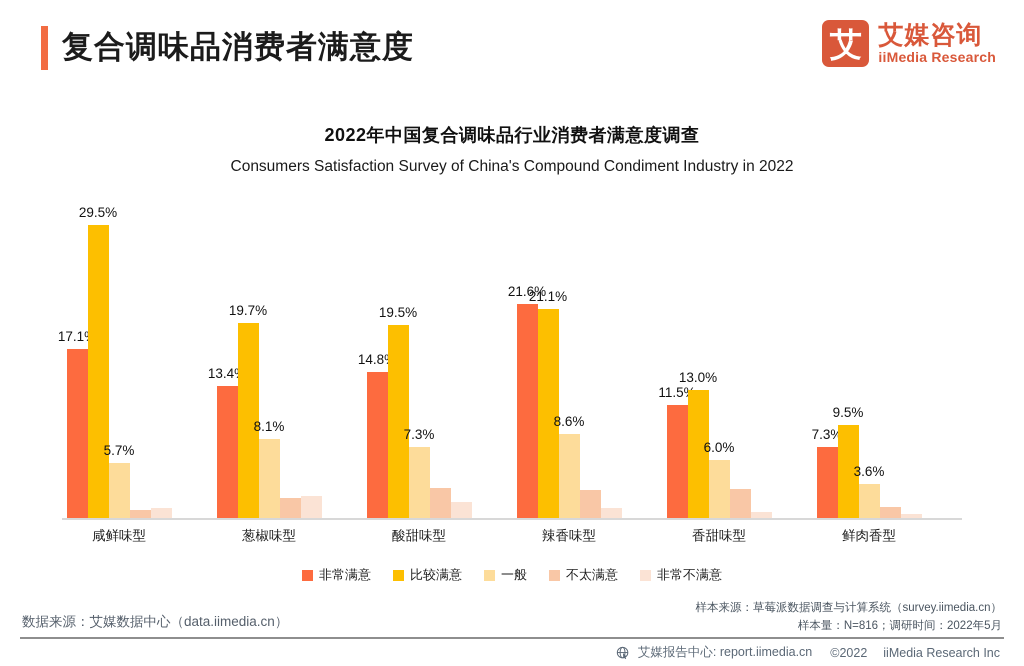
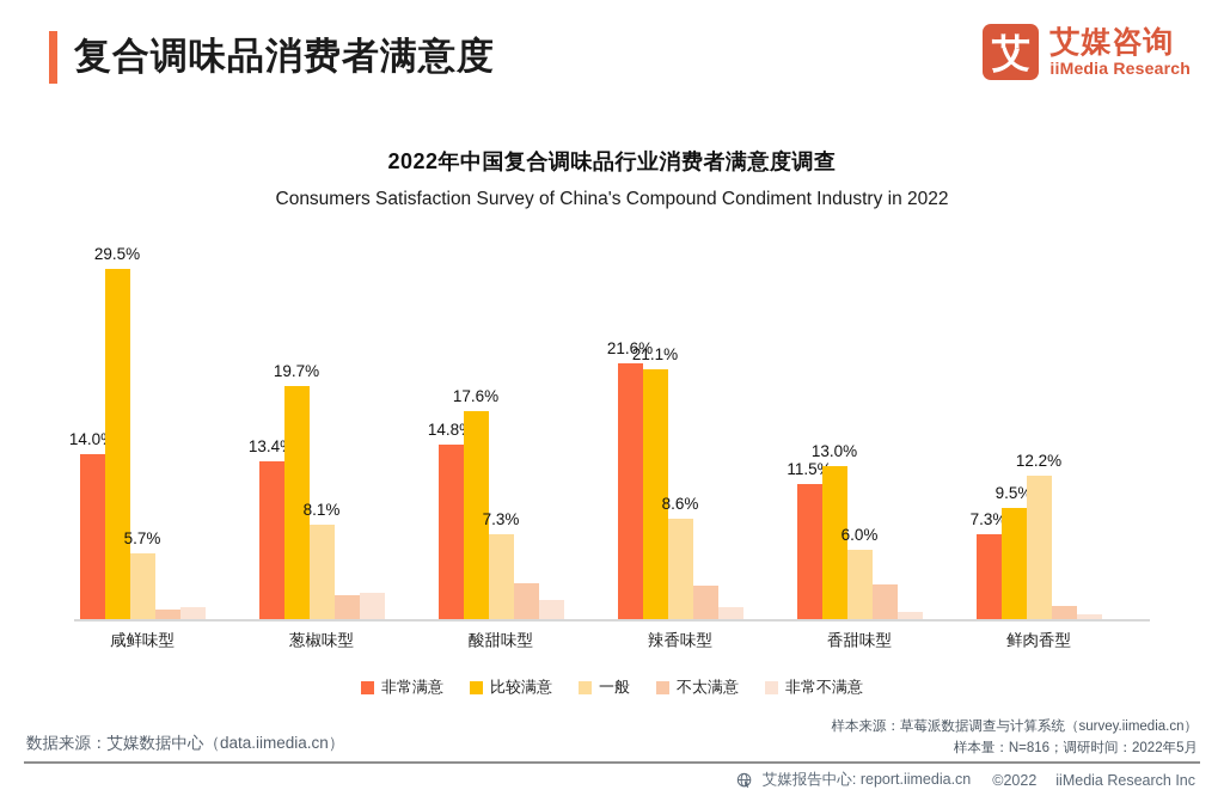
非常满意/咸鲜味型: 17.1% -> 14.0%
比较满意/酸甜味型: 19.5% -> 17.6%
一般/鲜肉香型: 3.6% -> 12.2%
